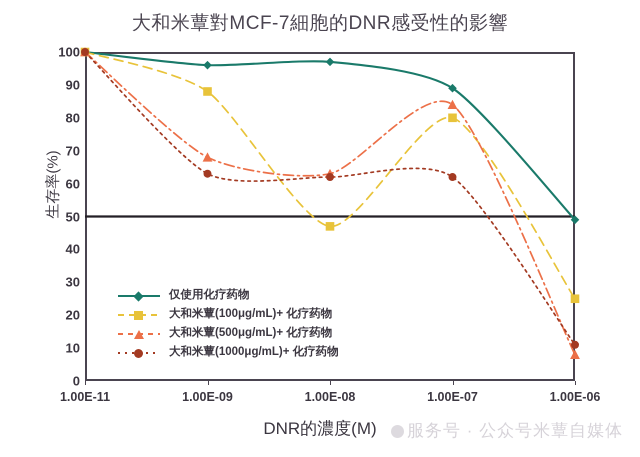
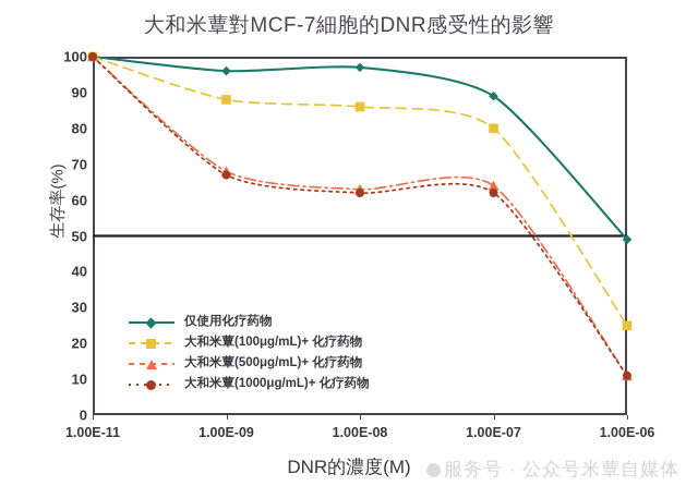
大和米蕈(1000μg/mL)+ 化疗药物/1.00E-09: 63 -> 67
大和米蕈(100μg/mL)+ 化疗药物/1.00E-08: 47 -> 86
大和米蕈(500μg/mL)+ 化疗药物/1.00E-07: 84 -> 64
大和米蕈(500μg/mL)+ 化疗药物/1.00E-06: 8 -> 11
